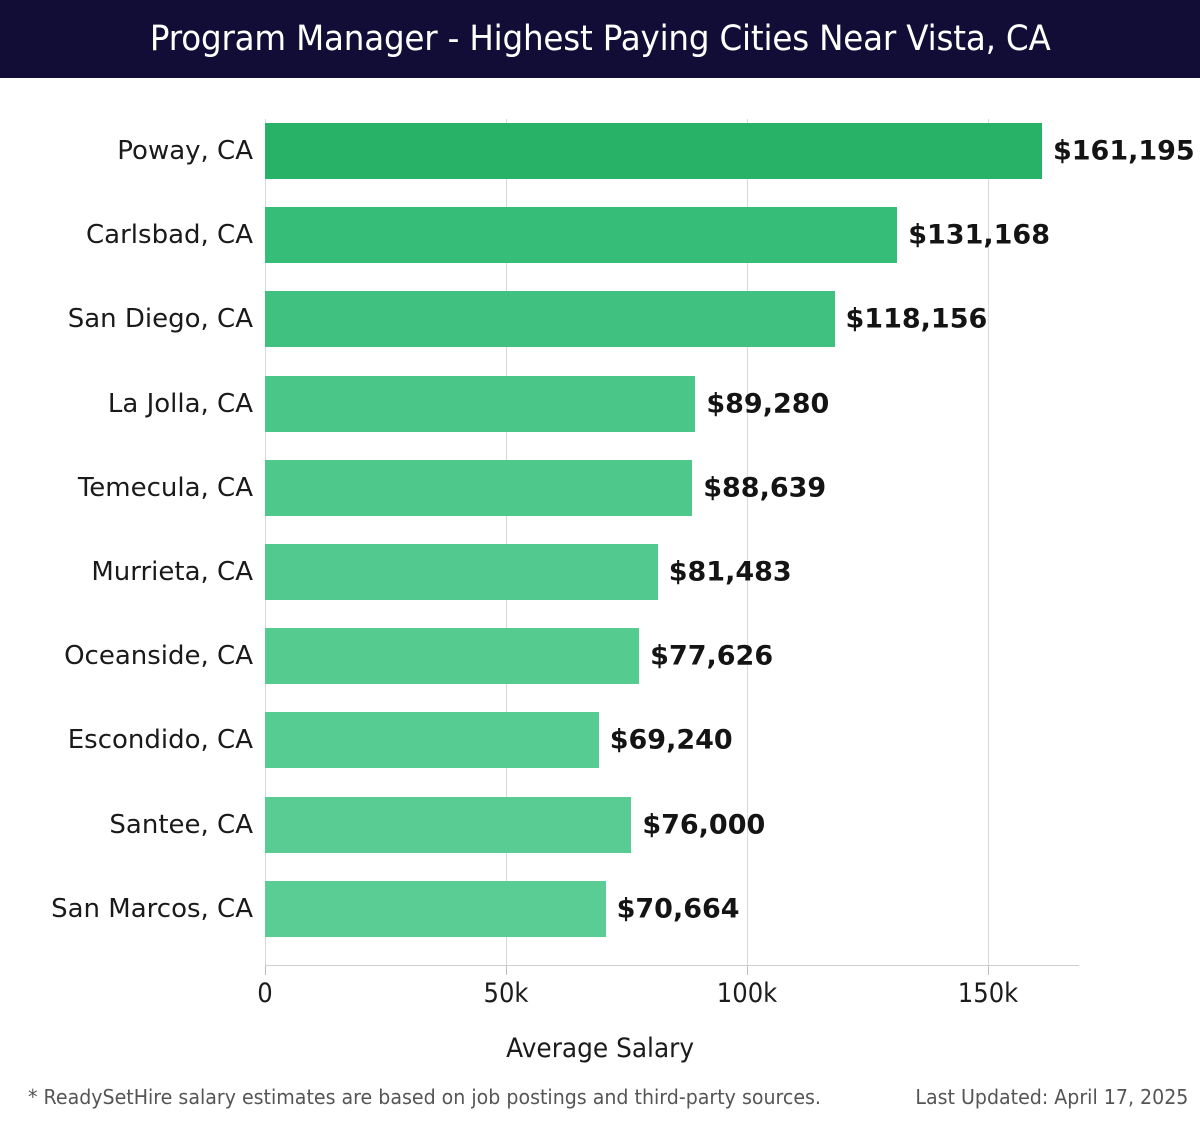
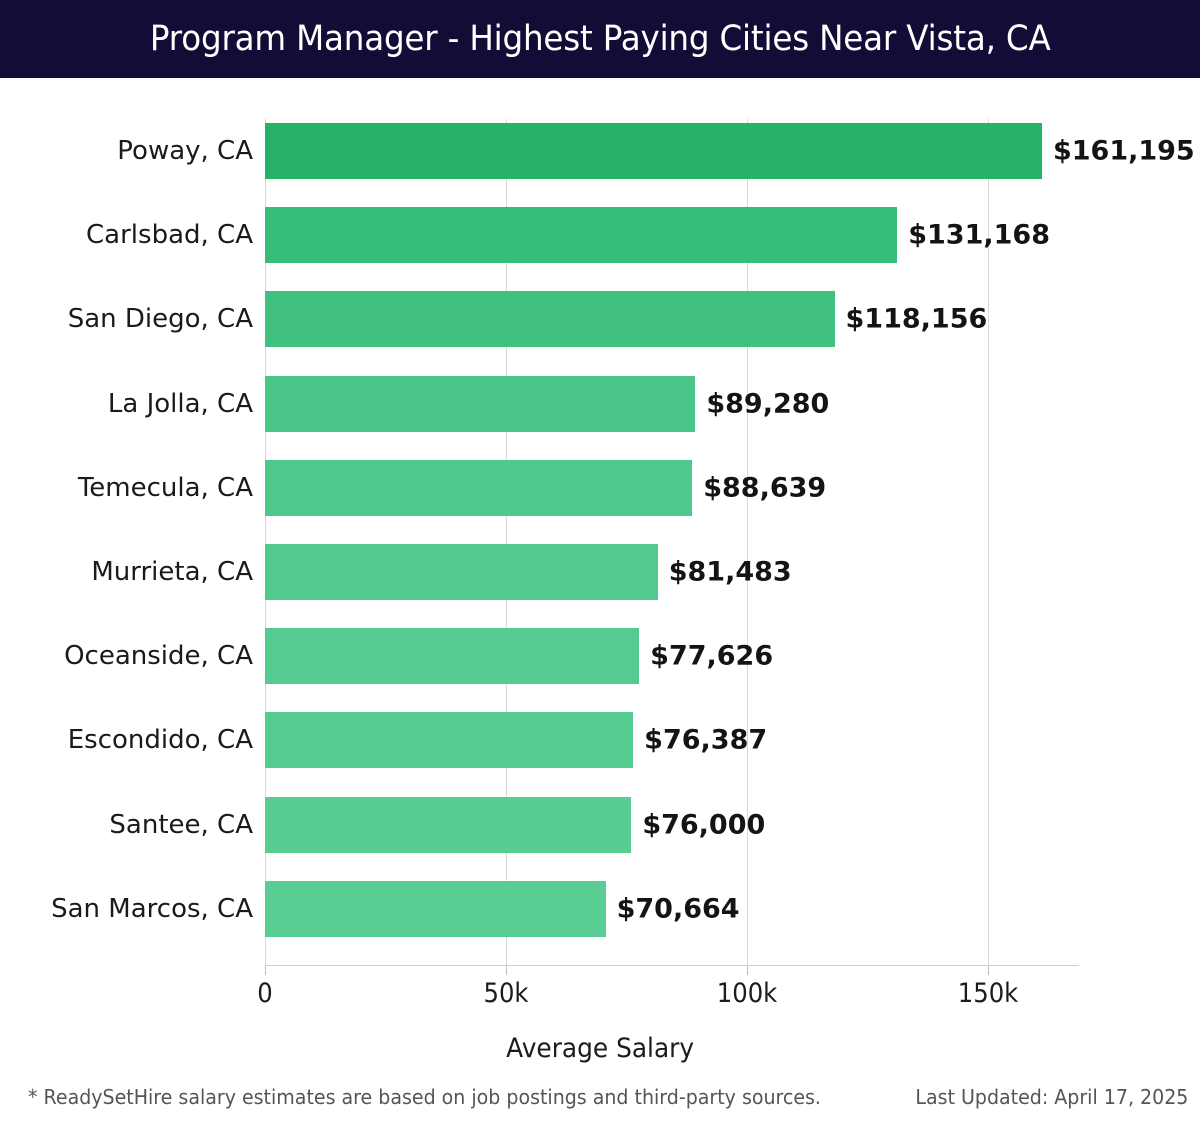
Escondido, CA: $69,240 -> $76,387
